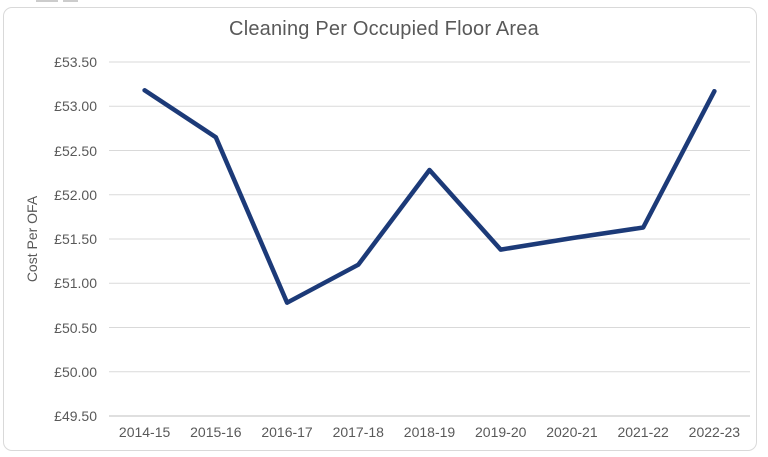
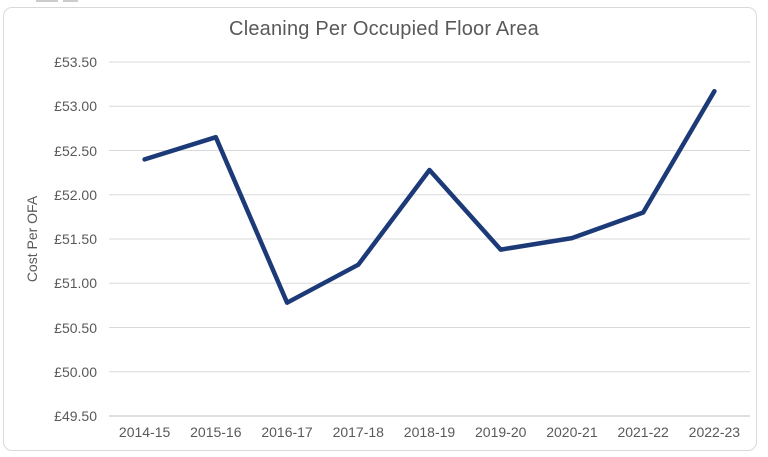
2014-15: £53.2 -> £52.4
2021-22: £51.6 -> £51.8
